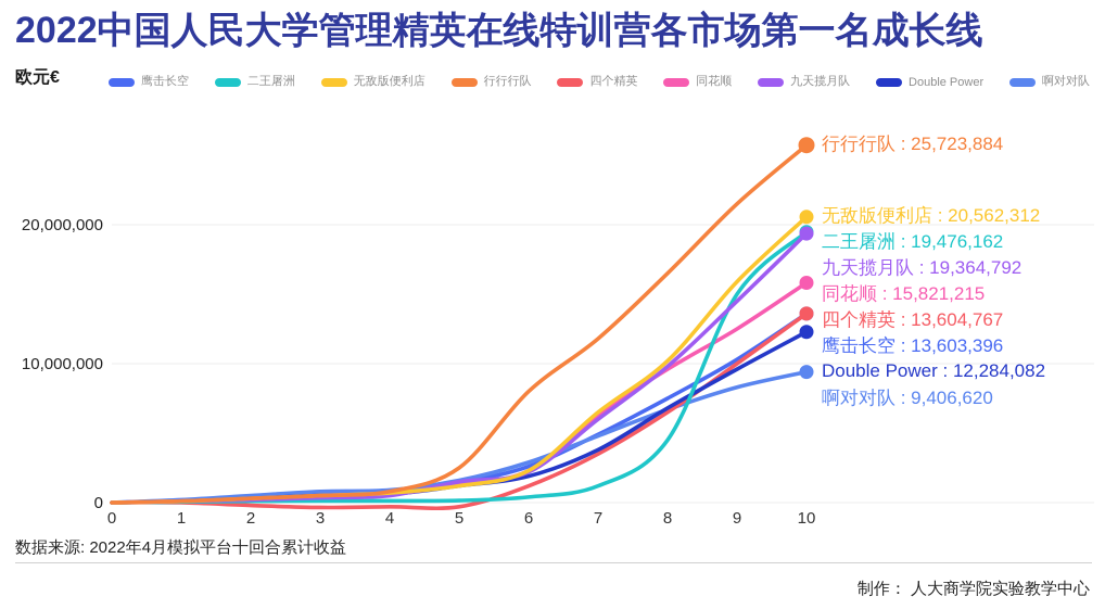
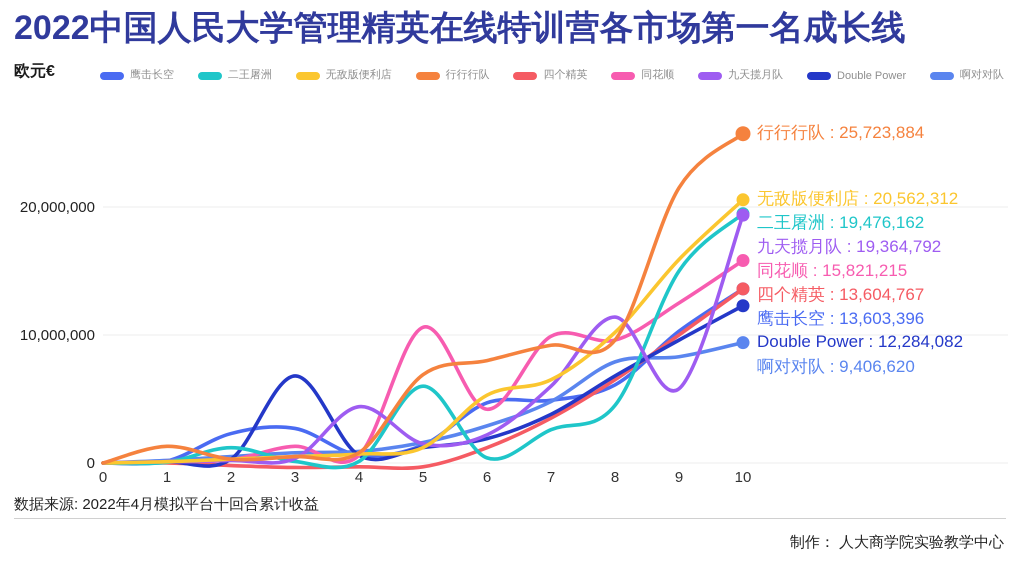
行行行队/1: 100000 -> 1300000
鹰击长空/2: 400000 -> 2300000
二王屠洲/2: 100000 -> 1200000
鹰击长空/3: 600000 -> 2700000
同花顺/3: 400000 -> 1300000
Double Power/3: 500000 -> 6800000
九天揽月队/4: 500000 -> 4400000
二王屠洲/5: 200000 -> 6000000
行行行队/5: 2500000 -> 6900000
同花顺/5: 1300000 -> 10600000
鹰击长空/6: 2600000 -> 4700000
无敌版便利店/6: 2300000 -> 5300000
同花顺/6: 2300000 -> 4200000
二王屠洲/7: 1200000 -> 2600000
行行行队/7: 11800000 -> 9200000
同花顺/7: 6300000 -> 9900000
鹰击长空/8: 7500000 -> 6100000
行行行队/8: 16500000 -> 9600000
九天揽月队/8: 9800000 -> 11400000
啊对对队/8: 6700000 -> 7900000
九天揽月队/9: 14500000 -> 5800000
